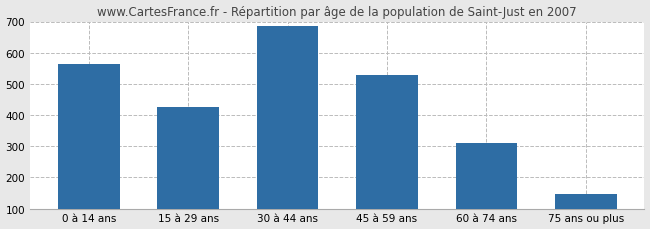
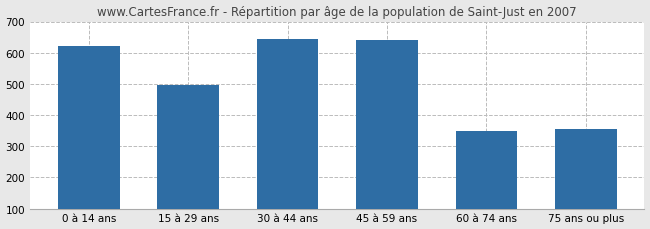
0 à 14 ans: 563 -> 620
15 à 29 ans: 425 -> 495
30 à 44 ans: 685 -> 645
45 à 59 ans: 530 -> 640
60 à 74 ans: 310 -> 350
75 ans ou plus: 148 -> 355
